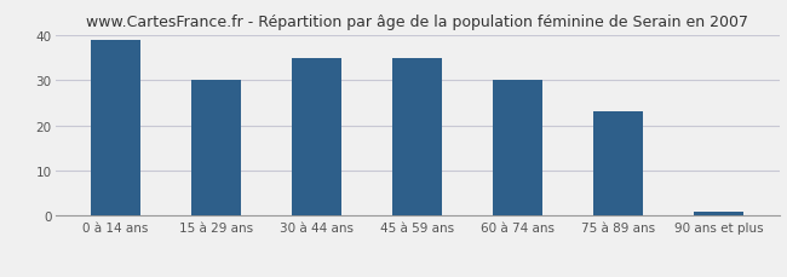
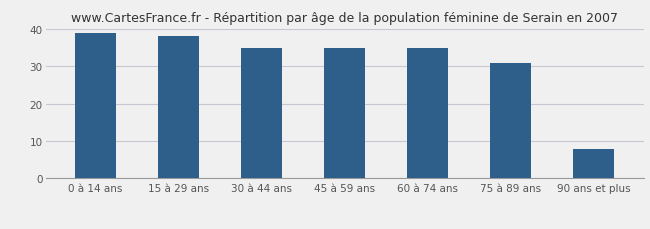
15 à 29 ans: 30 -> 38
60 à 74 ans: 30 -> 35
75 à 89 ans: 23 -> 31
90 ans et plus: 1 -> 8
